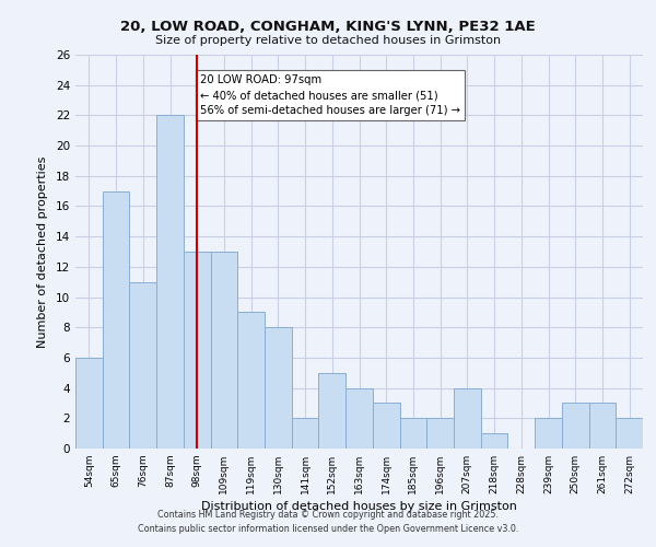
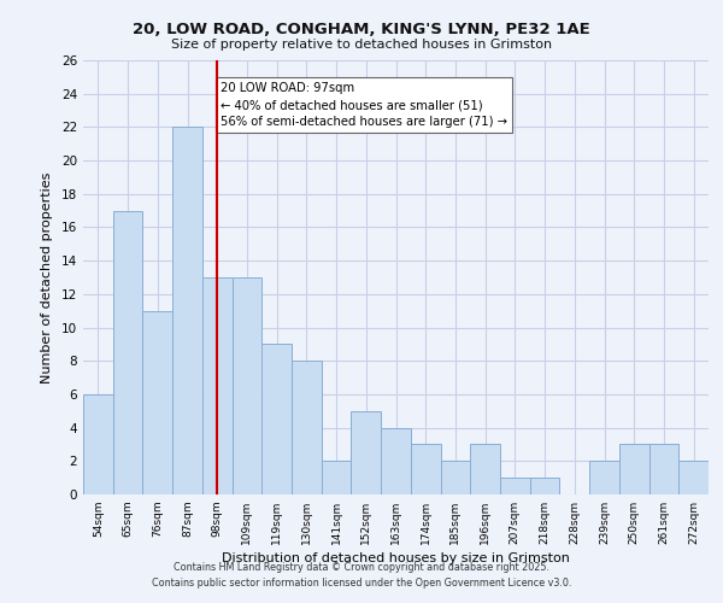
196sqm: 2 -> 3
207sqm: 4 -> 1
